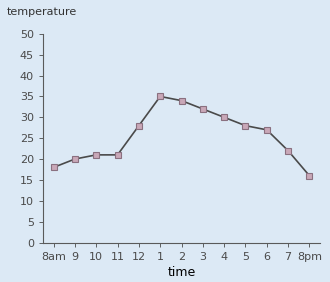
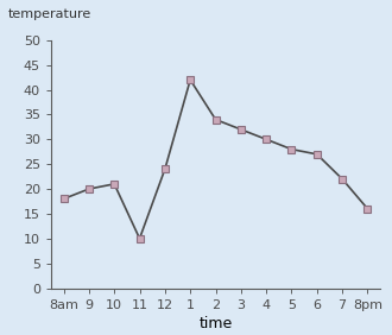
11: 21 -> 10
12: 28 -> 24
1: 35 -> 42
